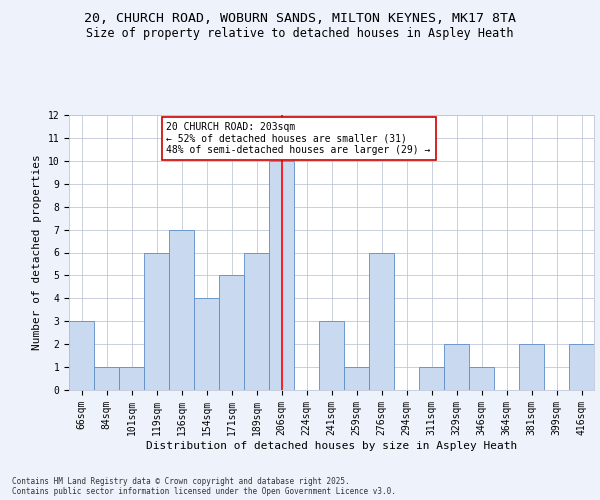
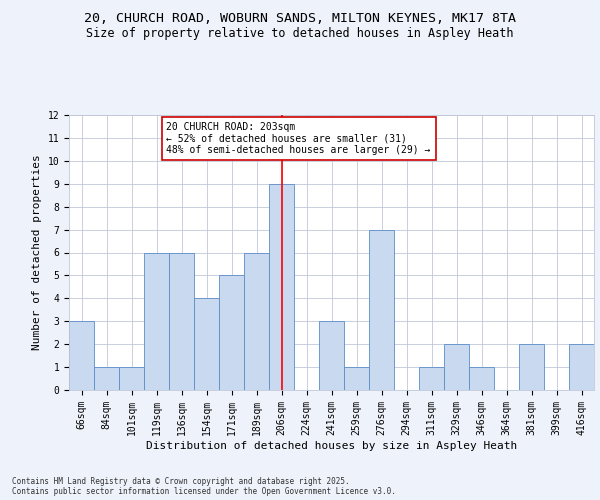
136sqm: 7 -> 6
206sqm: 10 -> 9
276sqm: 6 -> 7
